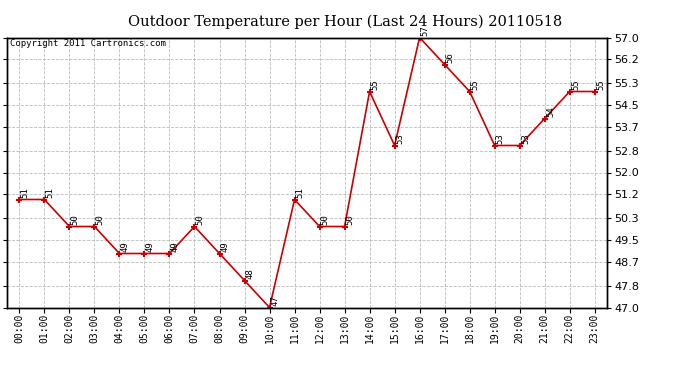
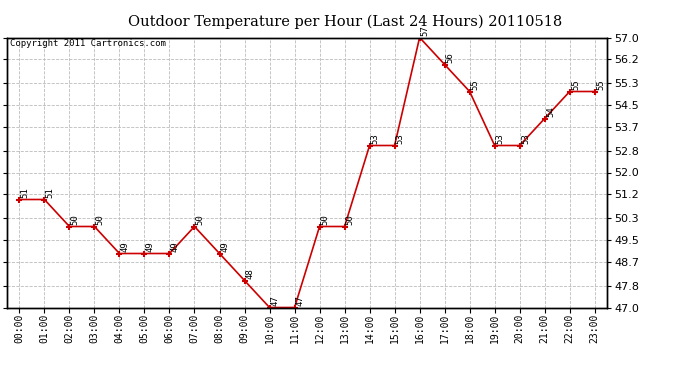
11:00: 51 -> 47
14:00: 55 -> 53
